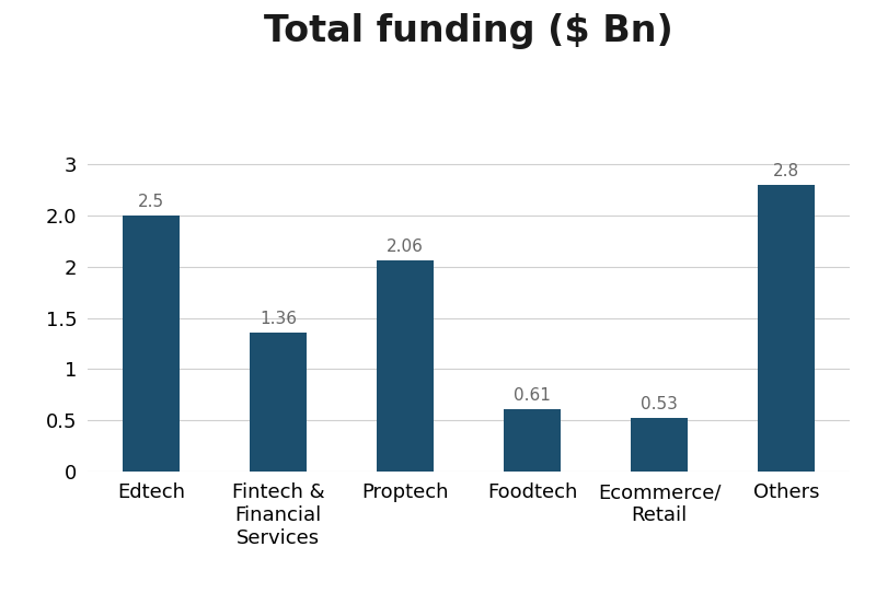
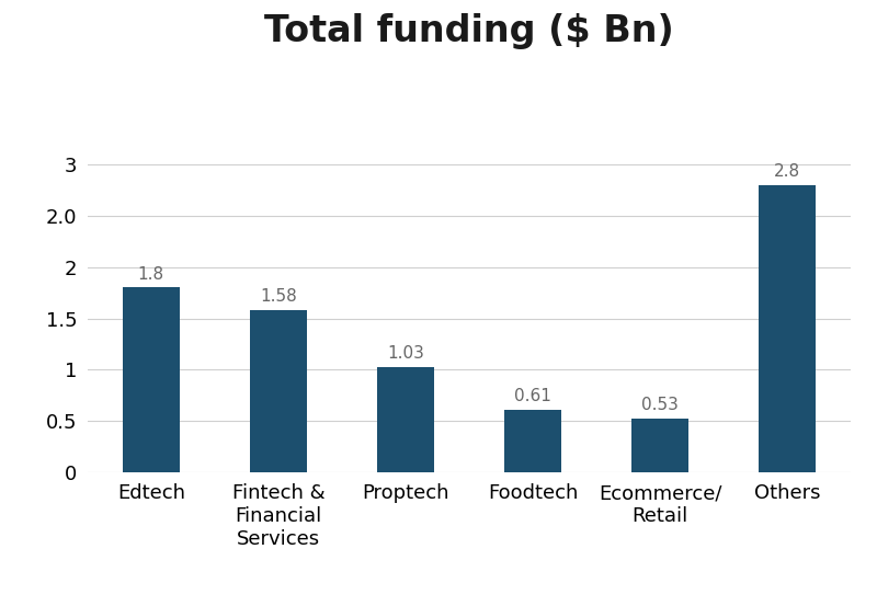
Edtech: 2.5 -> 1.8
Fintech & Financial Services: 1.36 -> 1.58
Proptech: 2.06 -> 1.03
